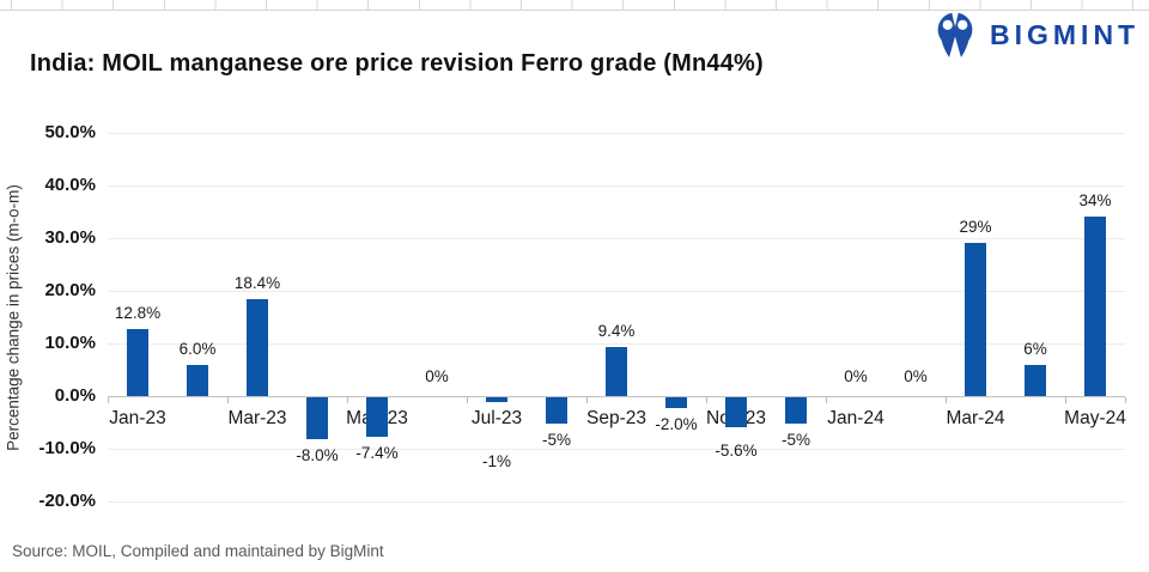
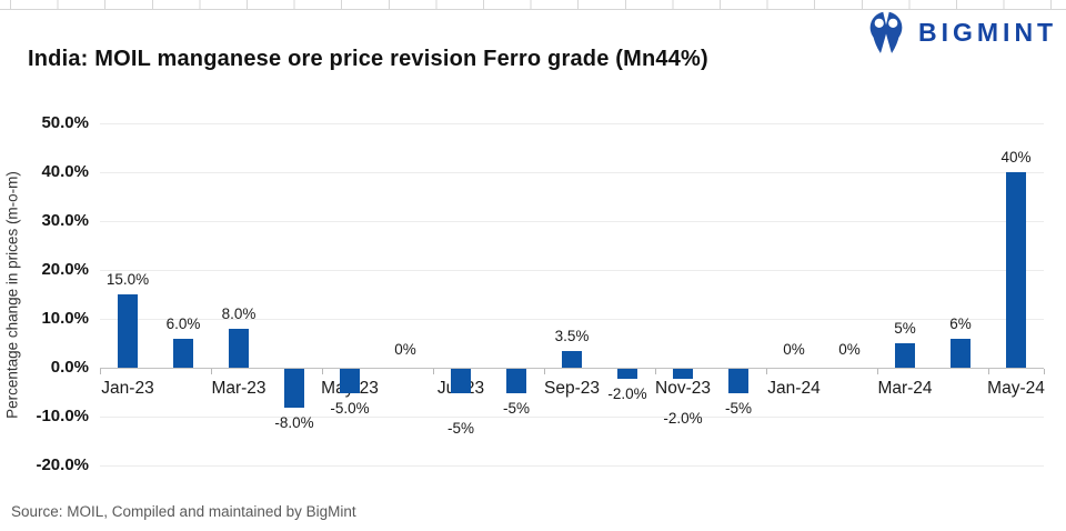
Jan-23: 12.8% -> 15.0%
Mar-23: 18.4% -> 8.0%
May-23: -7.4% -> -5.0%
Jul-23: -1% -> -5%
Sep-23: 9.4% -> 3.5%
Nov-23: -5.6% -> -2.0%
Mar-24: 29% -> 5%
May-24: 34% -> 40%
